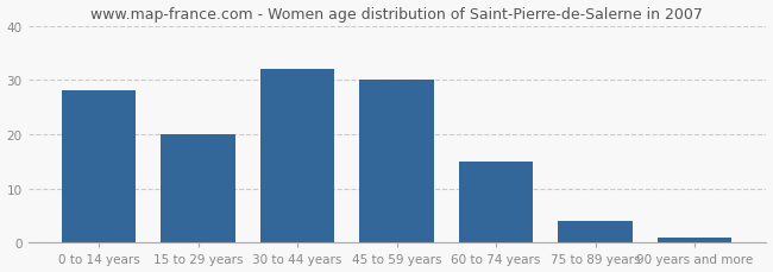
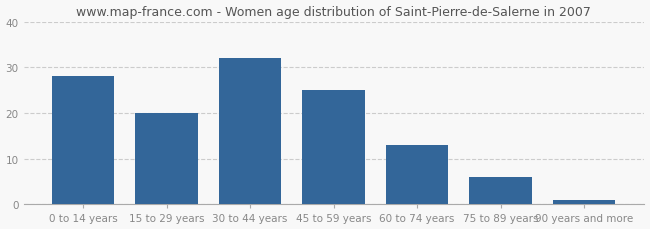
45 to 59 years: 30 -> 25
60 to 74 years: 15 -> 13
75 to 89 years: 4 -> 6
